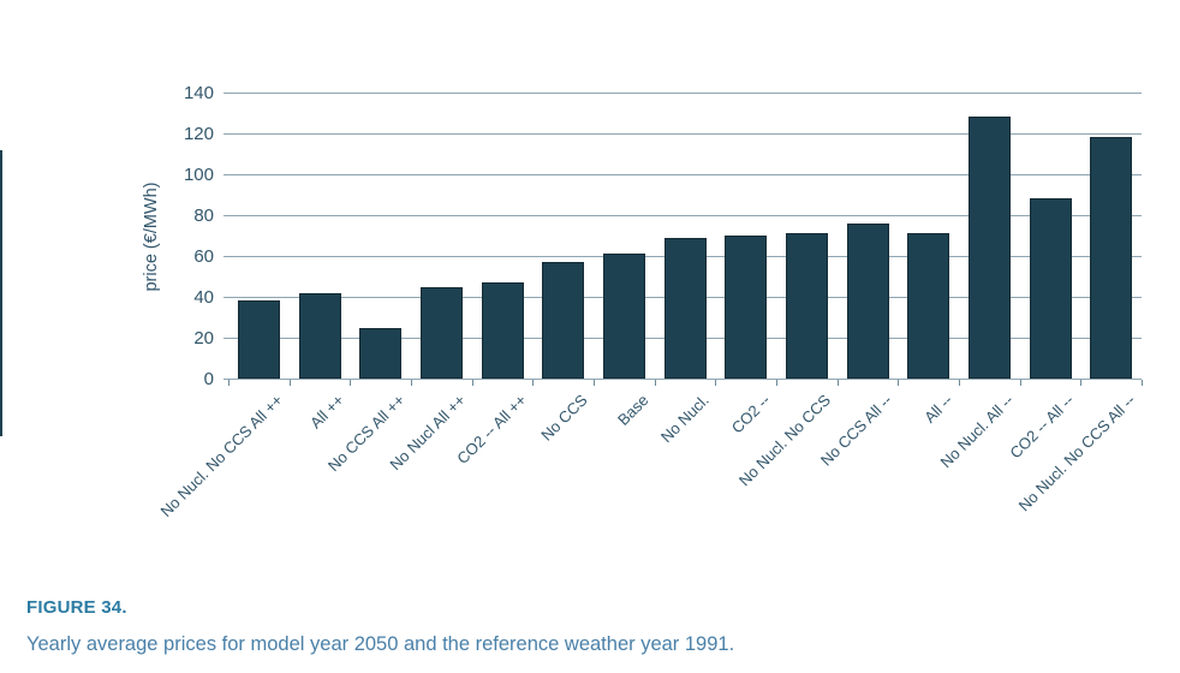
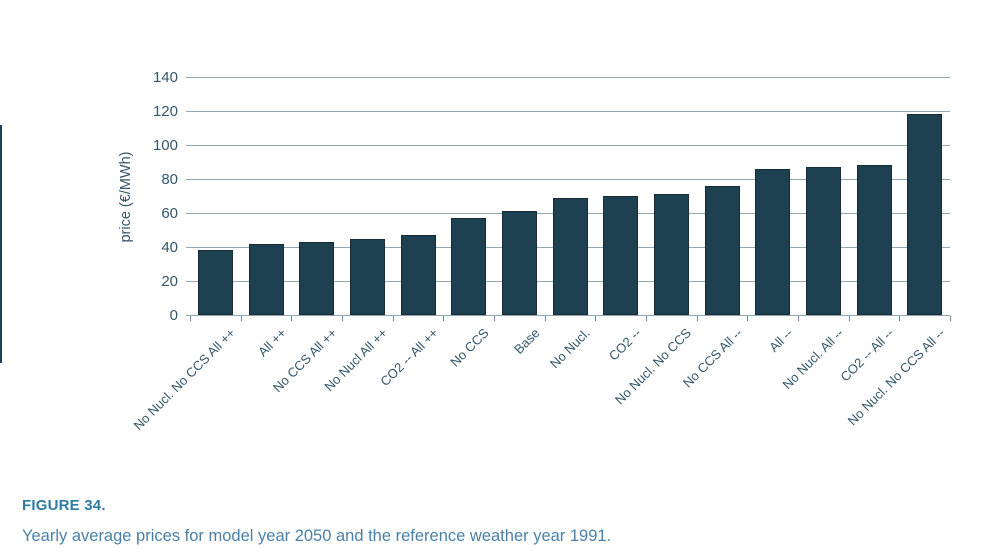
No CCS All ++: 25 -> 43
All --: 71 -> 86
No Nucl. All --: 128 -> 87
